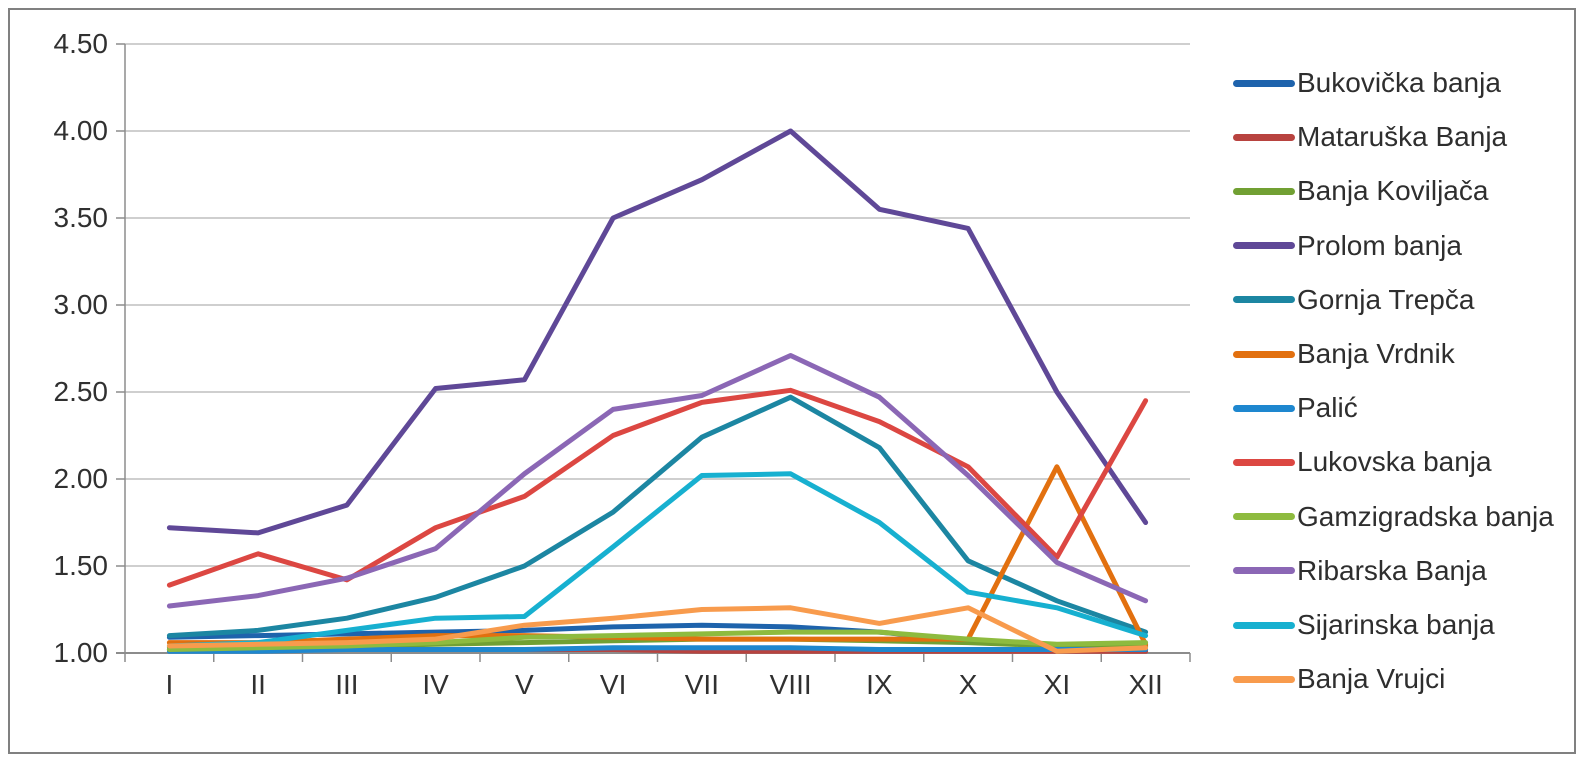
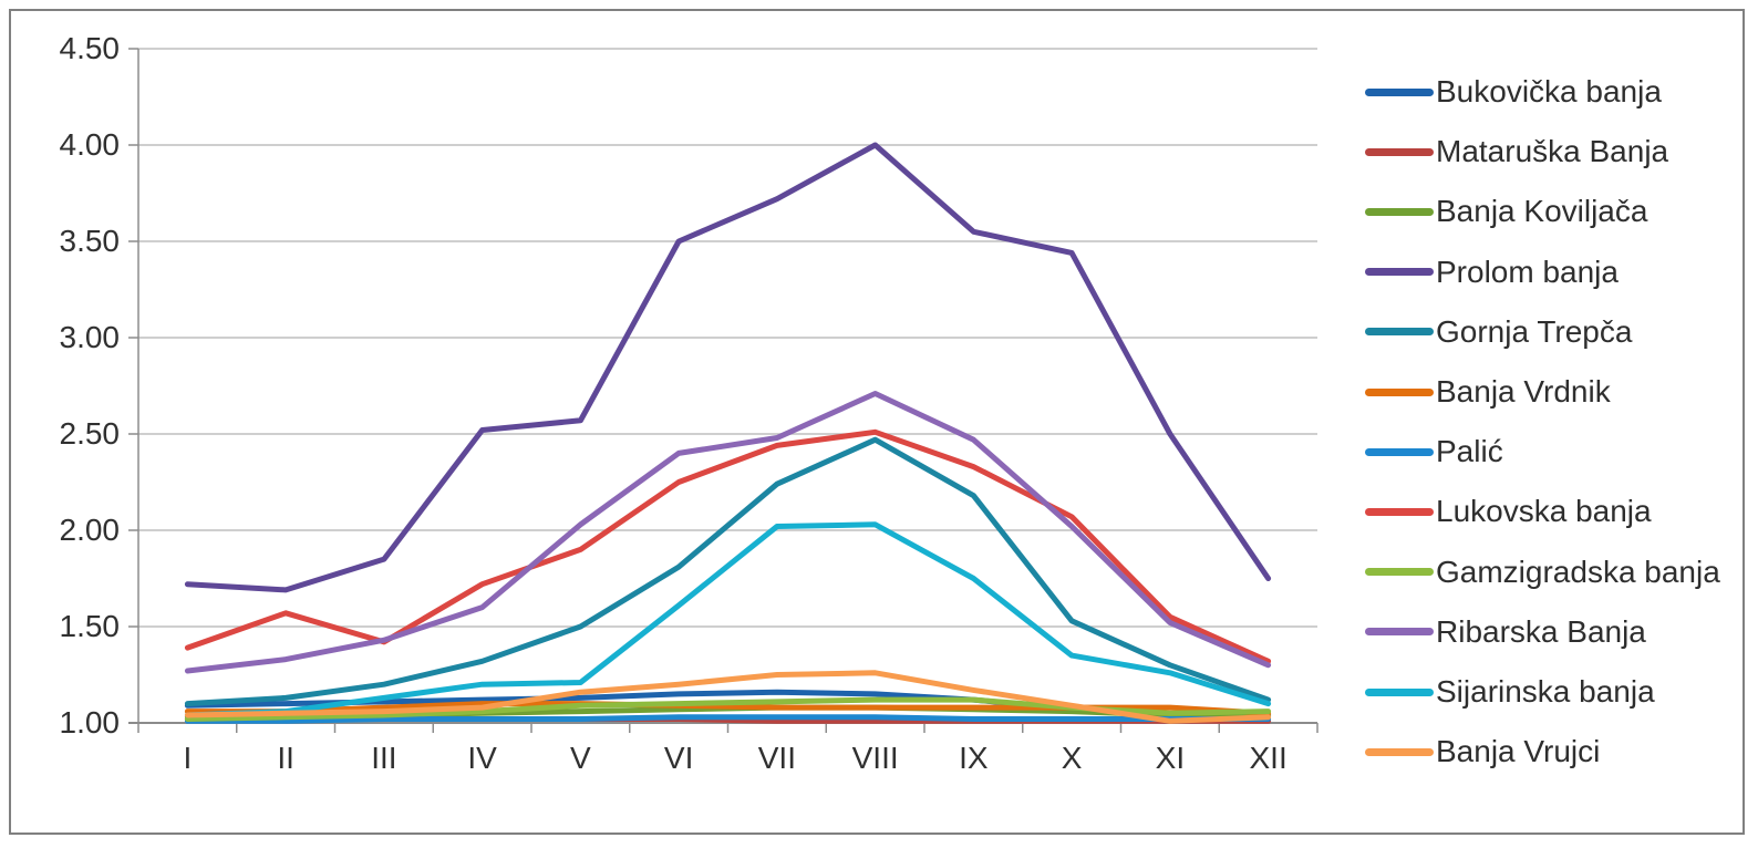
Banja Vrujci/X: 1.26 -> 1.09
Banja Vrdnik/XI: 2.07 -> 1.08
Lukovska banja/XII: 2.45 -> 1.32
